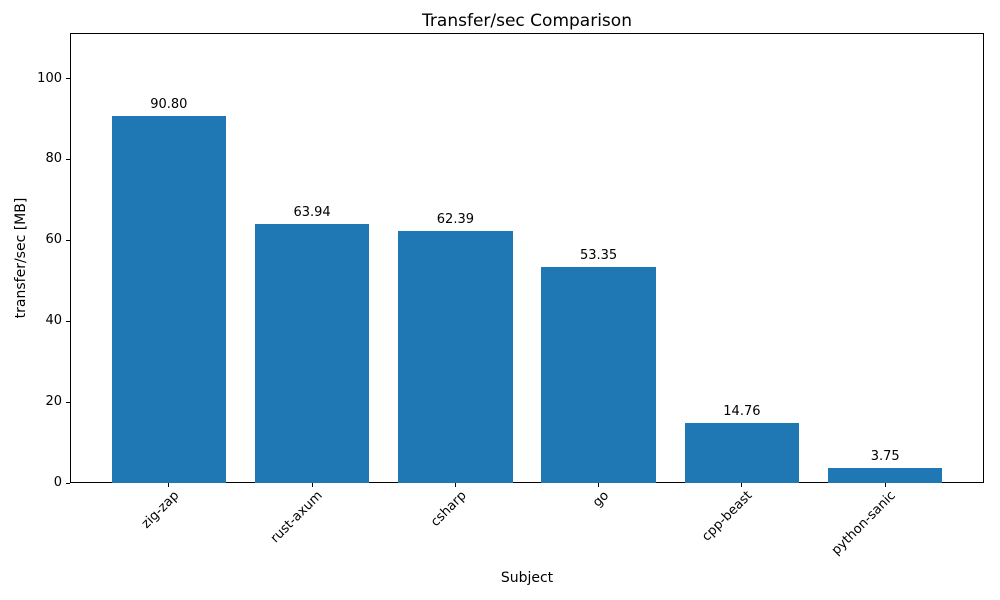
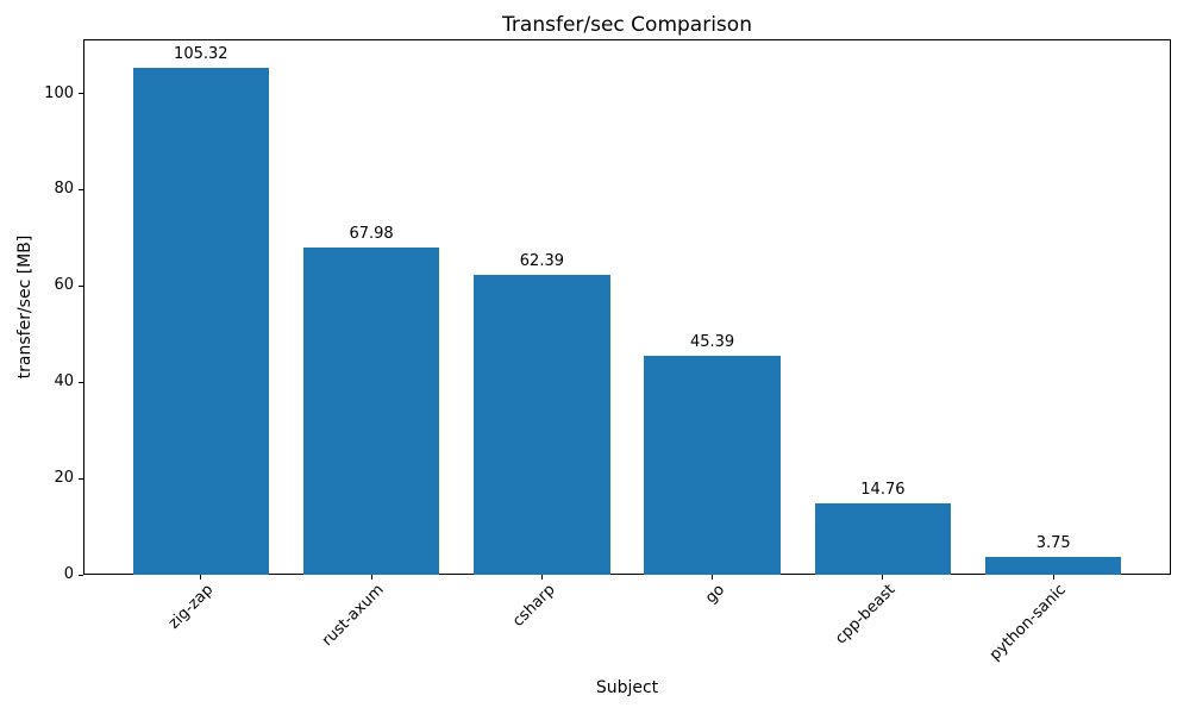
zig-zap: 90.80 -> 105.32
rust-axum: 63.94 -> 67.98
go: 53.35 -> 45.39
